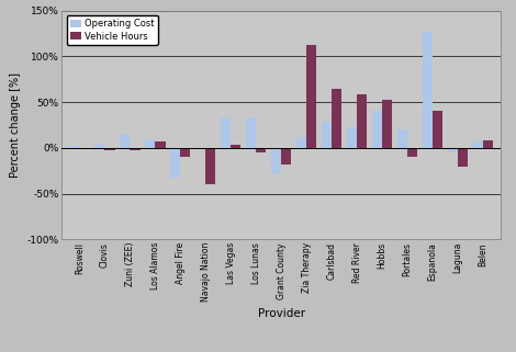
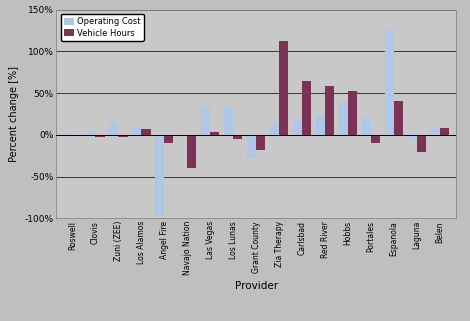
Operating Cost/Angel Fire: -32% -> -97%
Operating Cost/Carlsbad: 28% -> 18%
